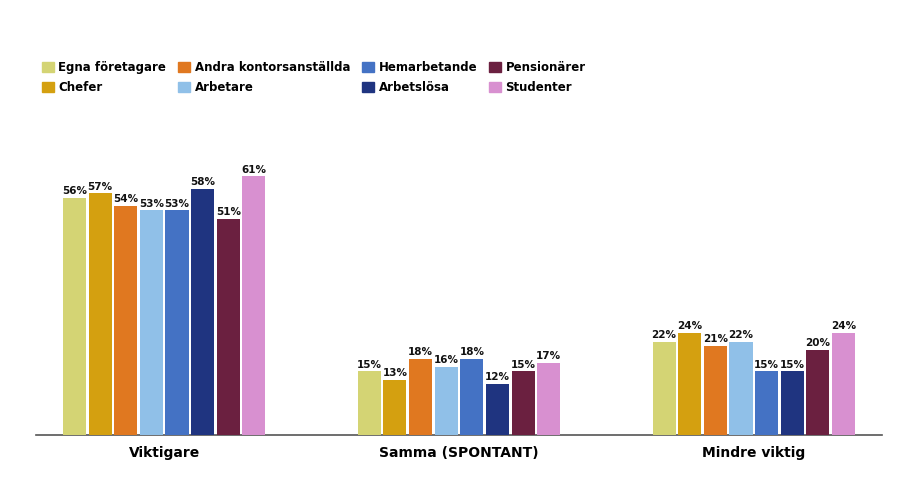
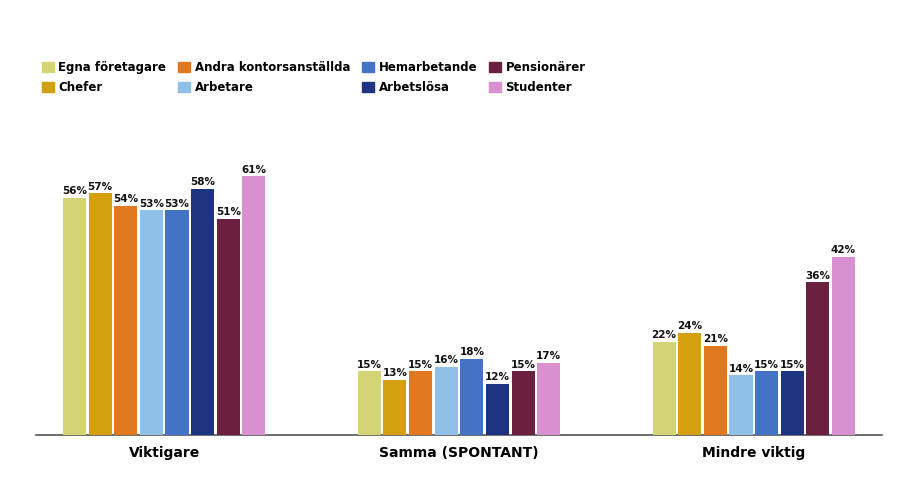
Andra kontorsanställda/Samma (SPONTANT): 18% -> 15%
Arbetare/Mindre viktig: 22% -> 14%
Pensionärer/Mindre viktig: 20% -> 36%
Studenter/Mindre viktig: 24% -> 42%
